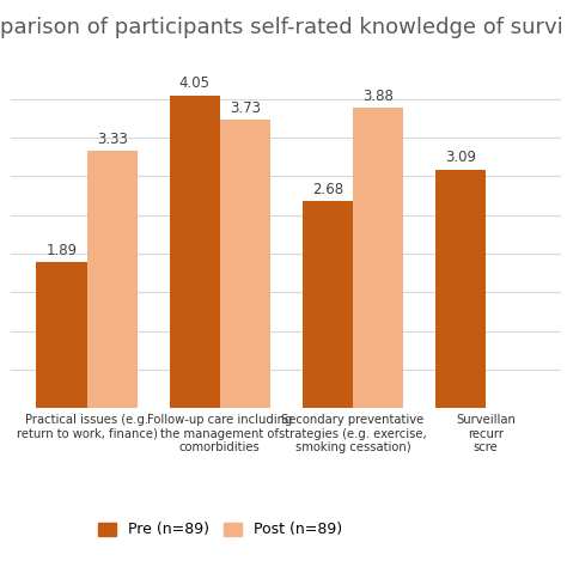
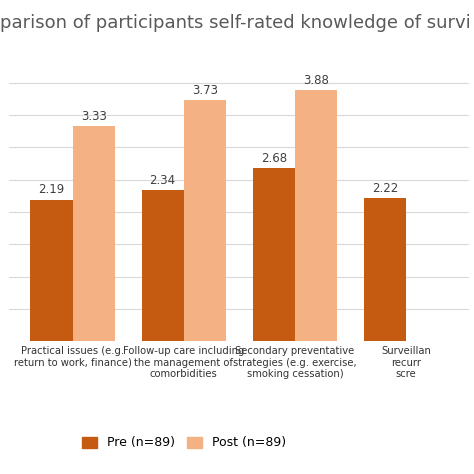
Pre (n=89)/Practical issues (e.g. return to work, finance): 1.89 -> 2.19
Pre (n=89)/Follow-up care including the management of comorbidities: 4.05 -> 2.34
Pre (n=89)/Surveillan recurr scre: 3.09 -> 2.22
